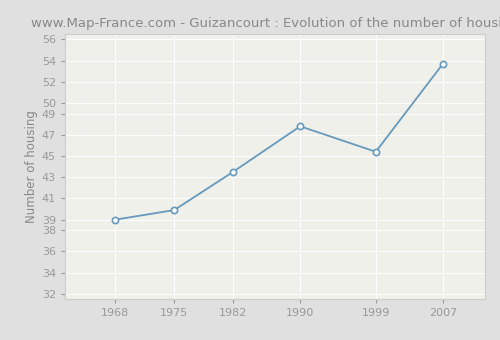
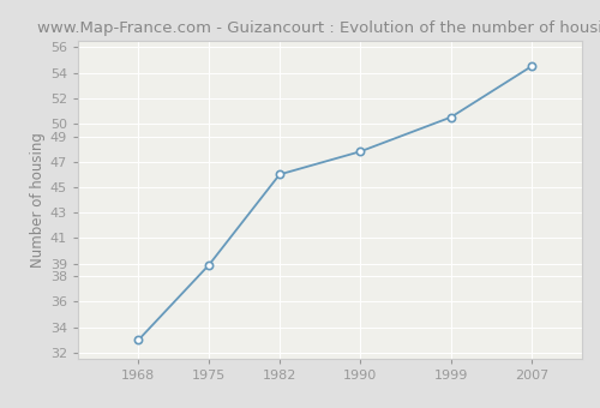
1968: 39.0 -> 33.0
1975: 39.9 -> 38.9
1982: 43.5 -> 46.0
1999: 45.4 -> 50.5
2007: 53.7 -> 54.5
